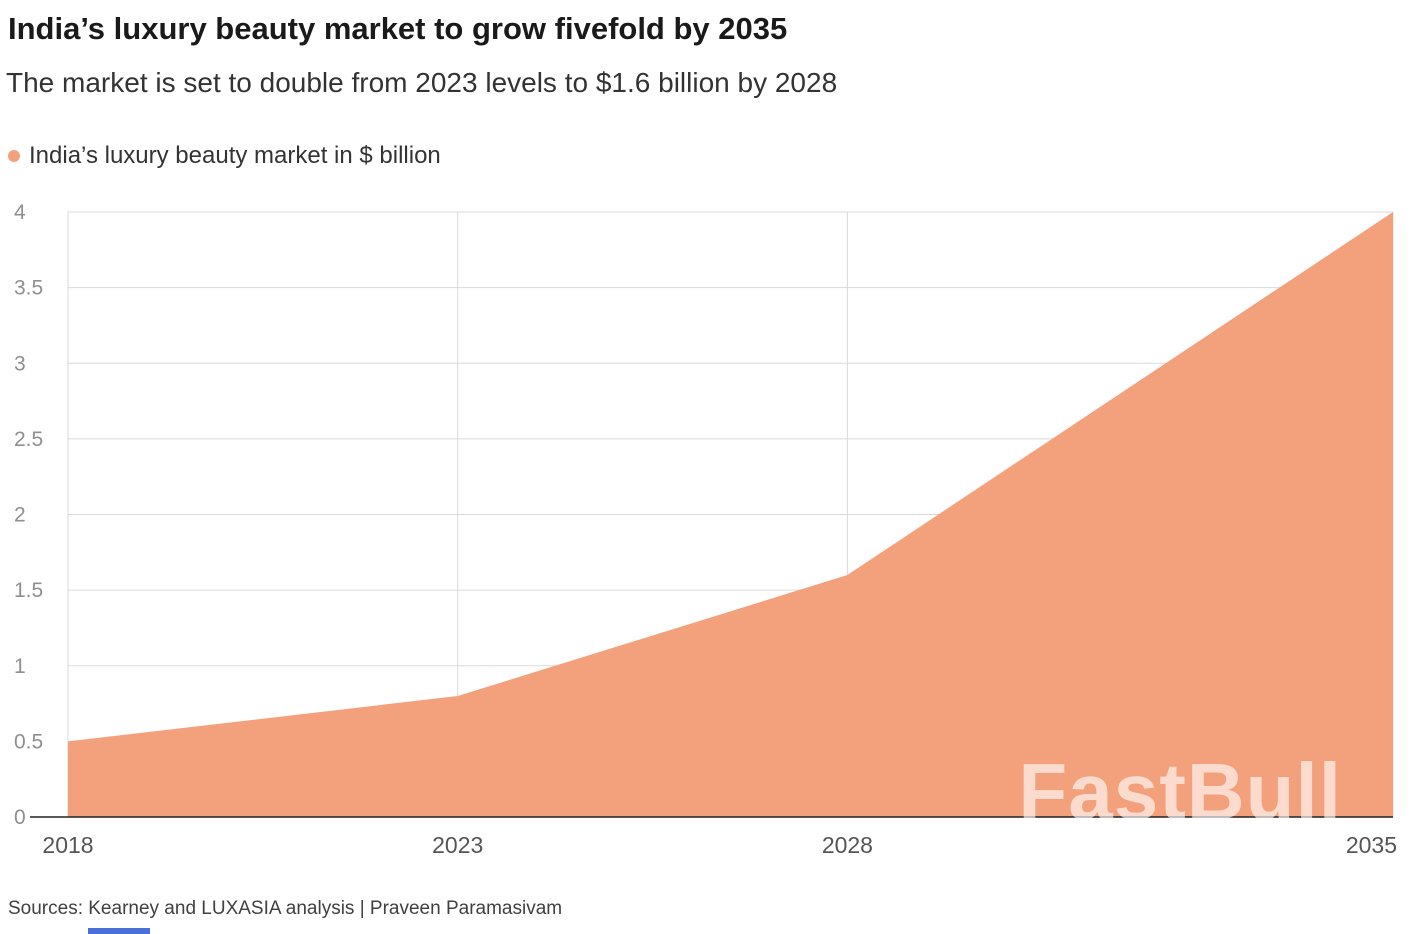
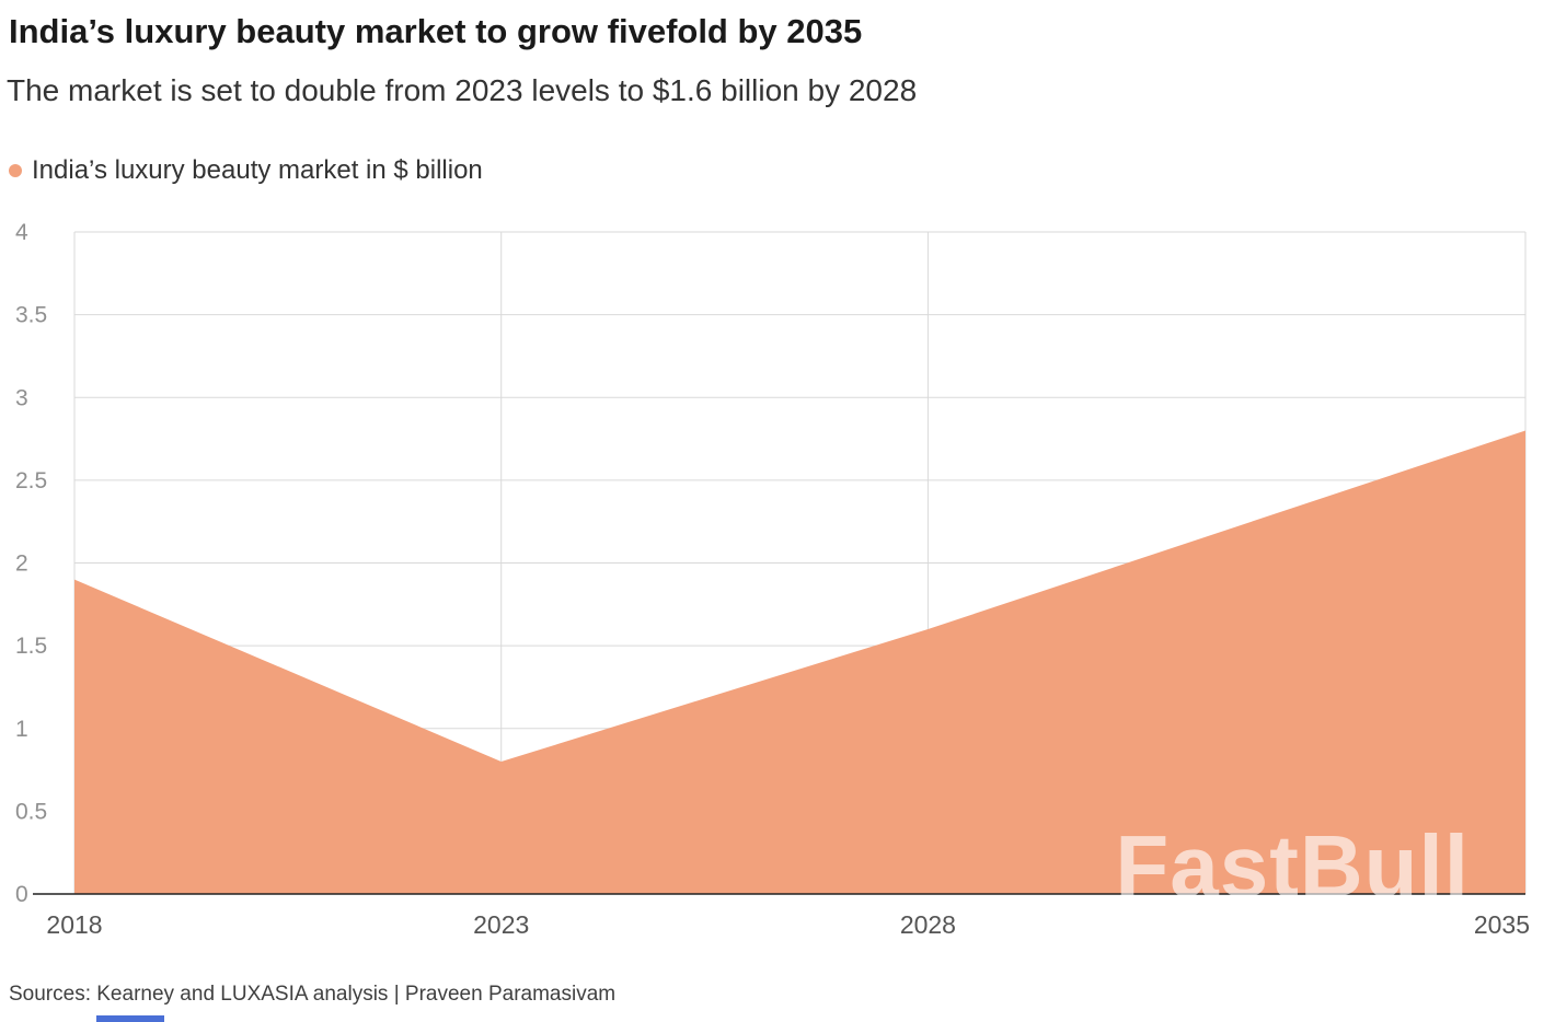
2018: 0.5 -> 1.9
2035: 4.0 -> 2.8
